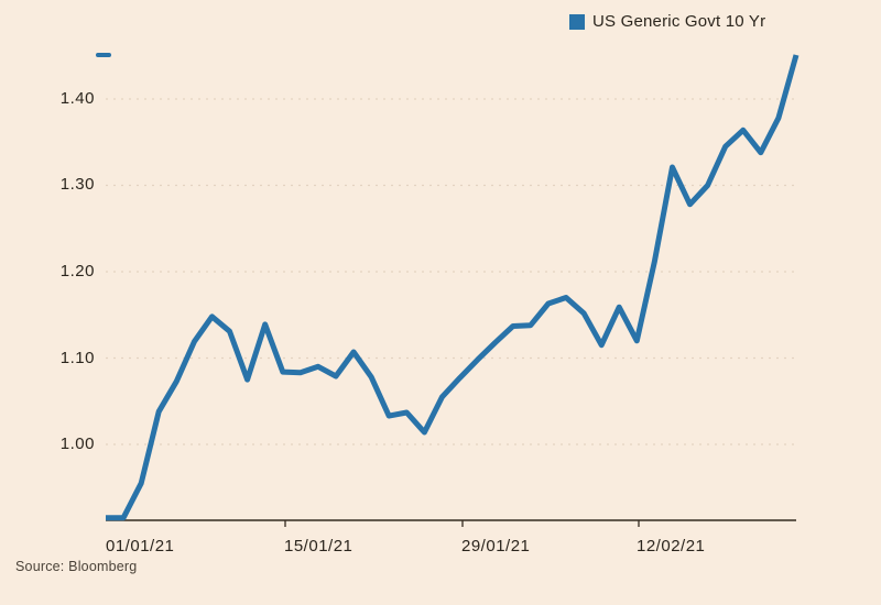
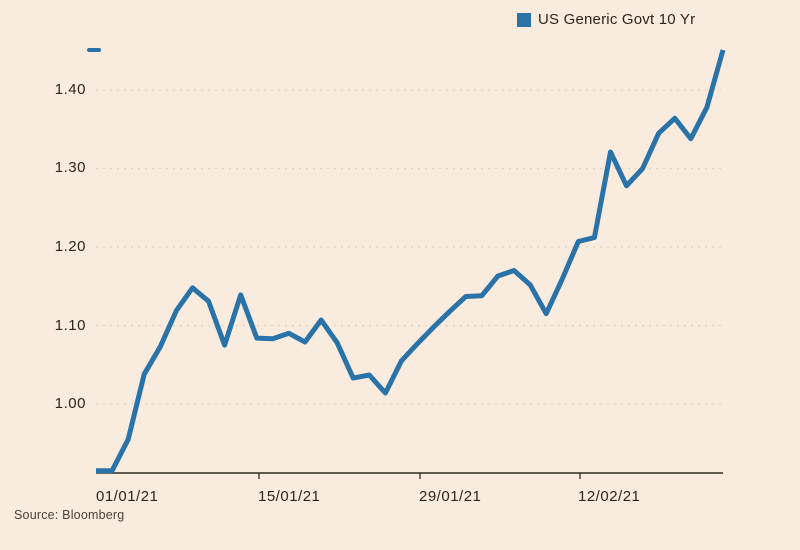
12/02/21: 1.12 -> 1.21
